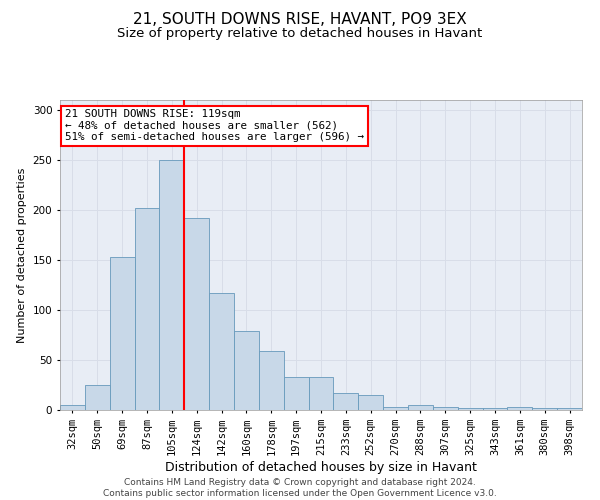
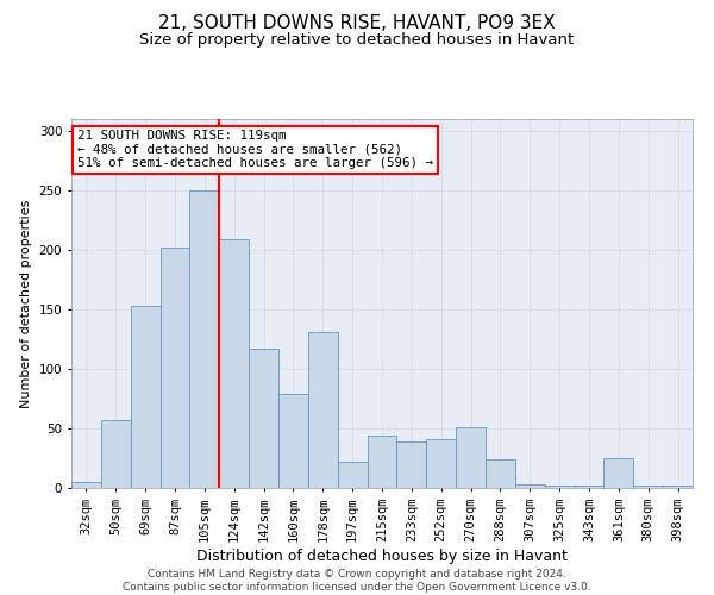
50sqm: 25 -> 57
124sqm: 192 -> 209
178sqm: 59 -> 131
197sqm: 33 -> 22
215sqm: 33 -> 44
233sqm: 17 -> 39
252sqm: 15 -> 41
270sqm: 3 -> 51
288sqm: 5 -> 24
361sqm: 3 -> 25
